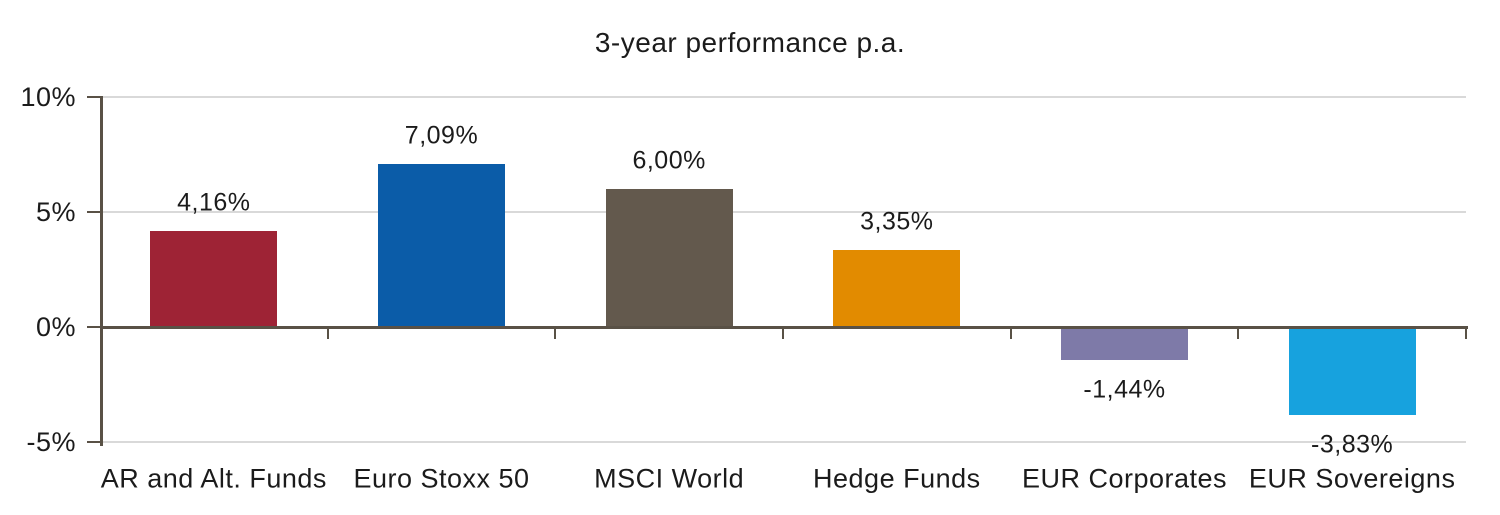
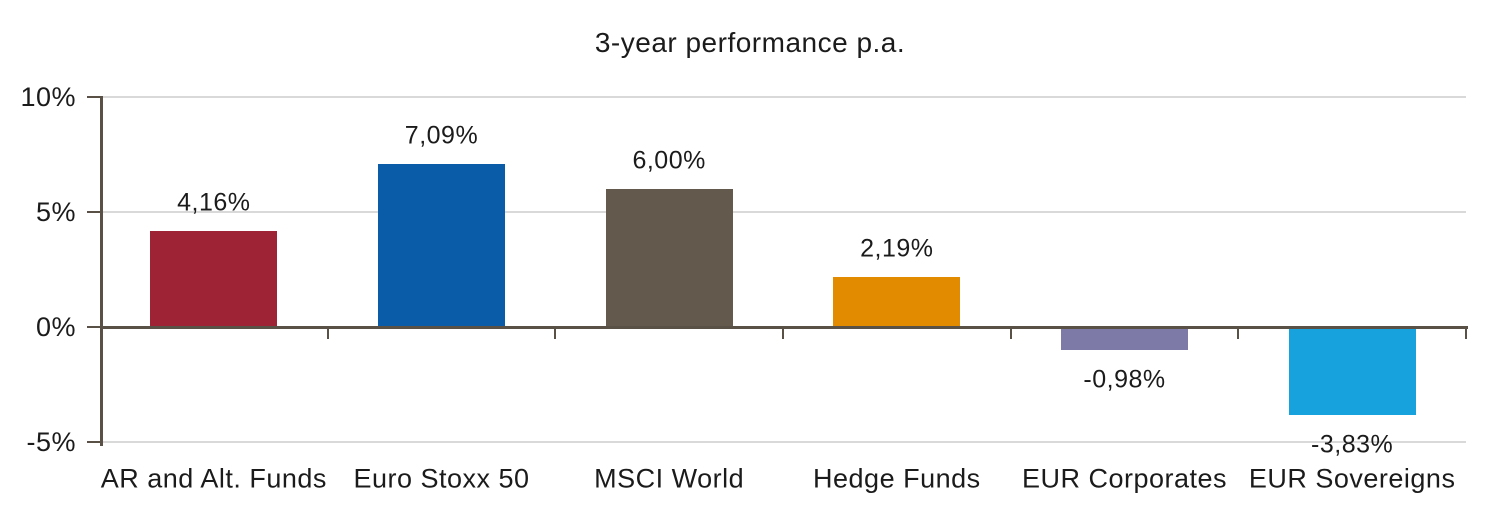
Hedge Funds: 3,35% -> 2,19%
EUR Corporates: -1,44% -> -0,98%
